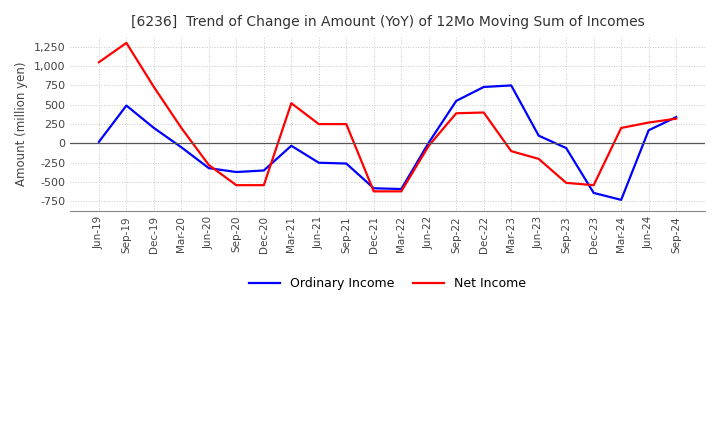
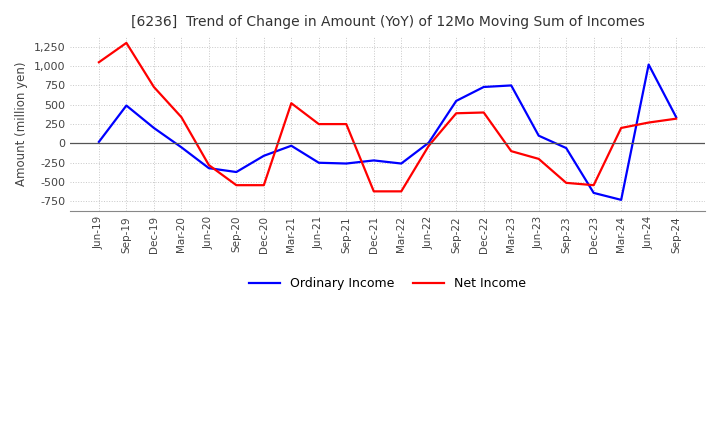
Net Income/Mar-20: 200 -> 340
Ordinary Income/Dec-20: -350 -> -160
Ordinary Income/Dec-21: -580 -> -220
Ordinary Income/Mar-22: -590 -> -260
Ordinary Income/Jun-24: 170 -> 1,020
